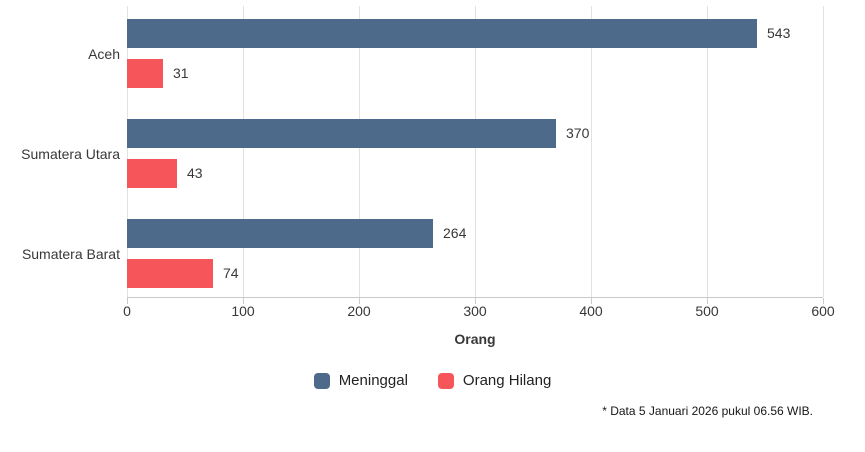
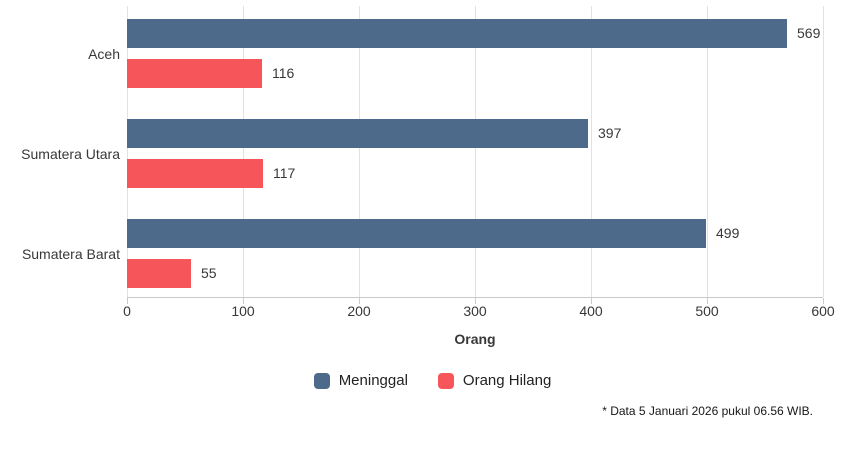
Meninggal/Aceh: 543 -> 569
Orang Hilang/Aceh: 31 -> 116
Meninggal/Sumatera Utara: 370 -> 397
Orang Hilang/Sumatera Utara: 43 -> 117
Meninggal/Sumatera Barat: 264 -> 499
Orang Hilang/Sumatera Barat: 74 -> 55
